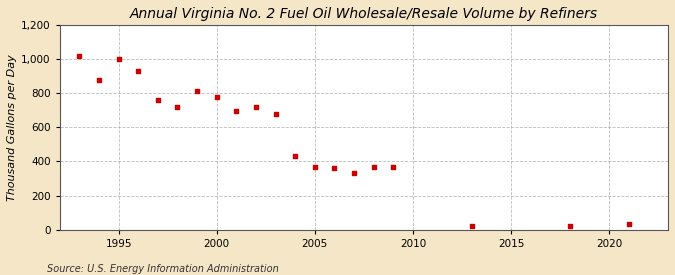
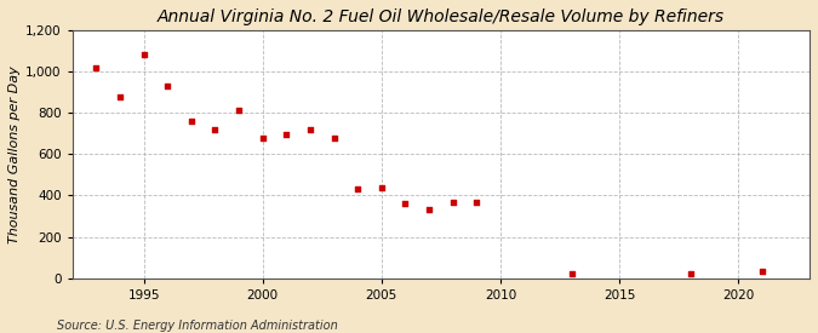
1995: 1,000 -> 1,080
2000: 780 -> 680
2005: 360 -> 440
